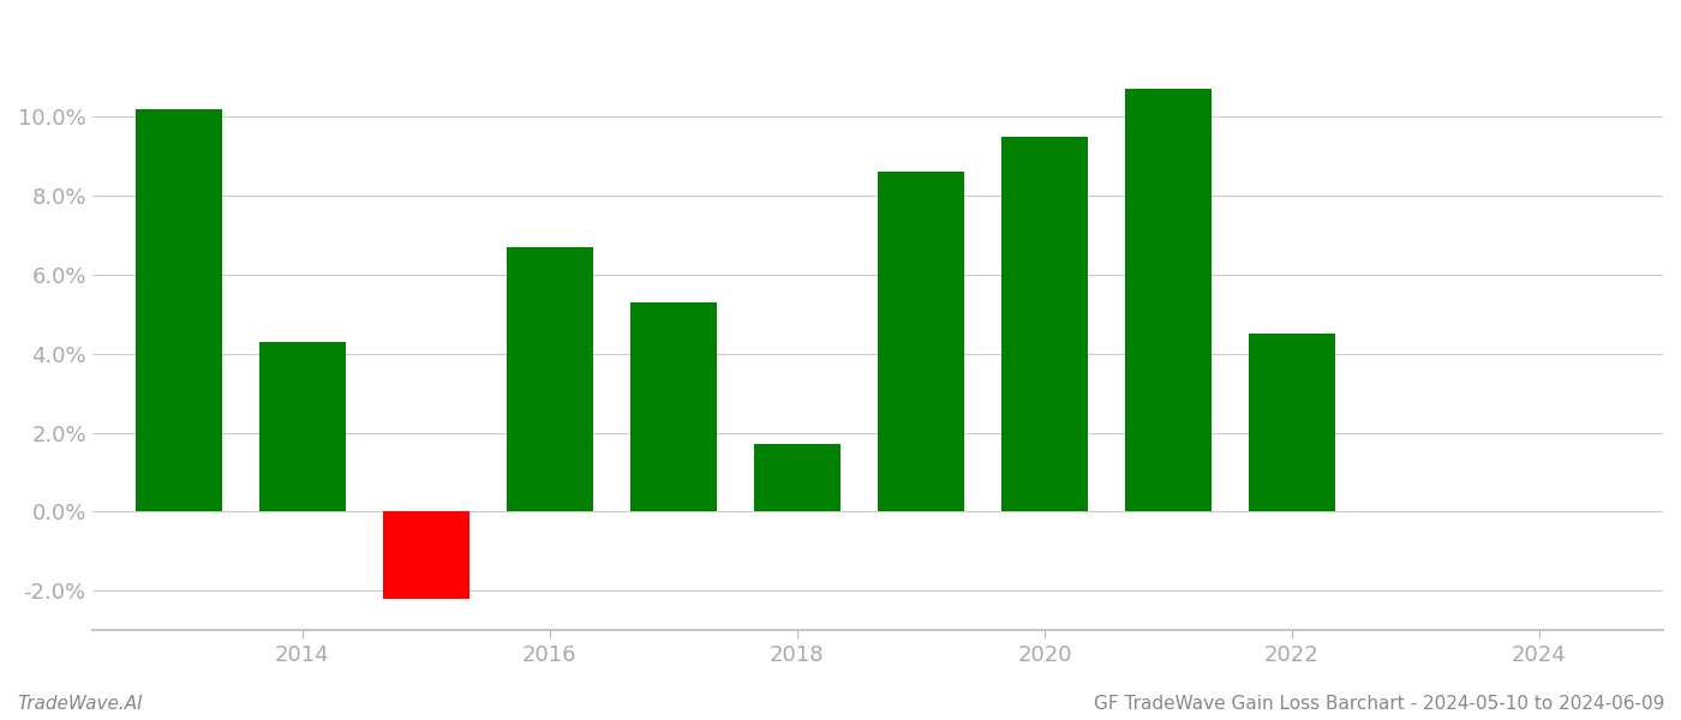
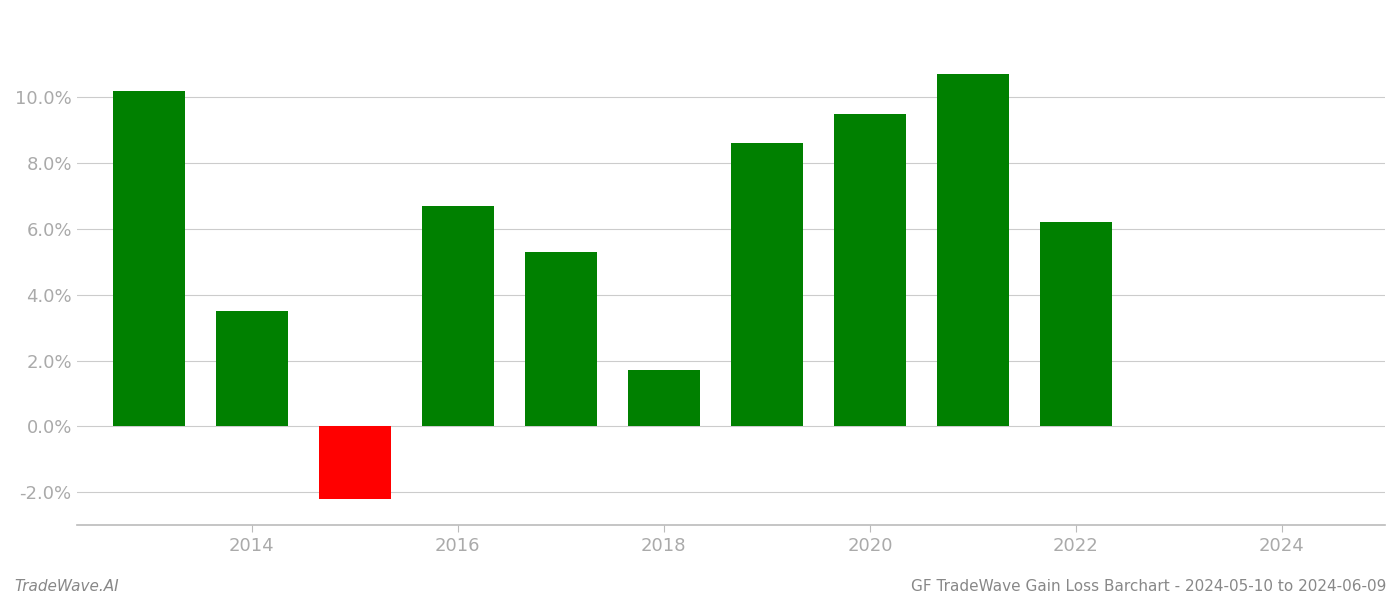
2014: 4.3% -> 3.5%
2022: 4.5% -> 6.2%
